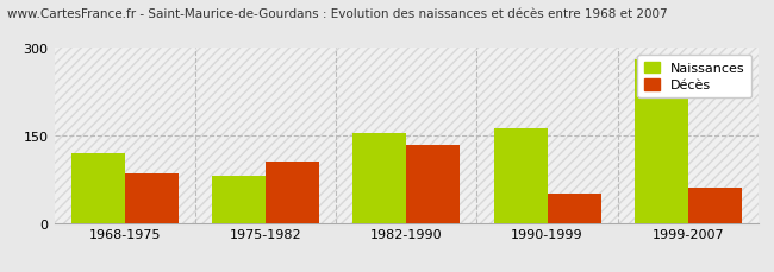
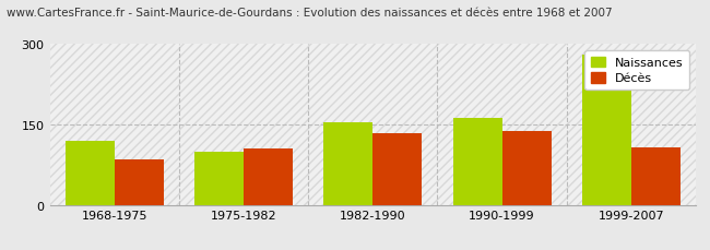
Naissances/1975-1982: 80 -> 100
Décès/1990-1999: 50 -> 138
Décès/1999-2007: 60 -> 108
